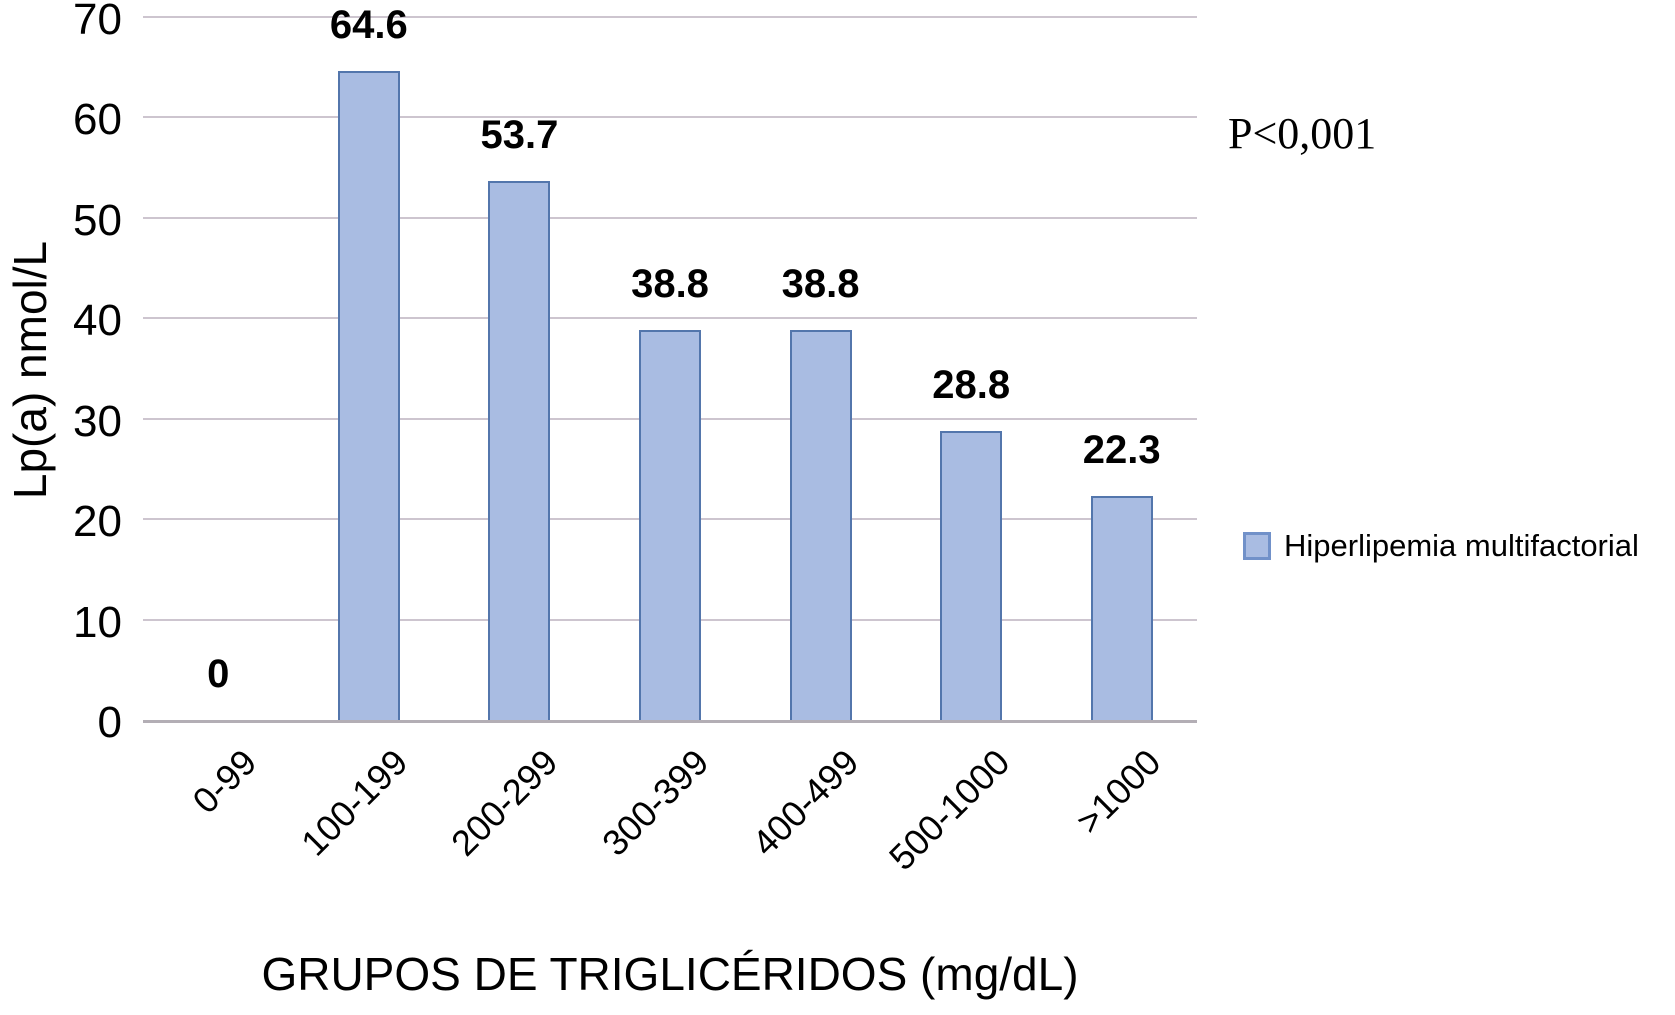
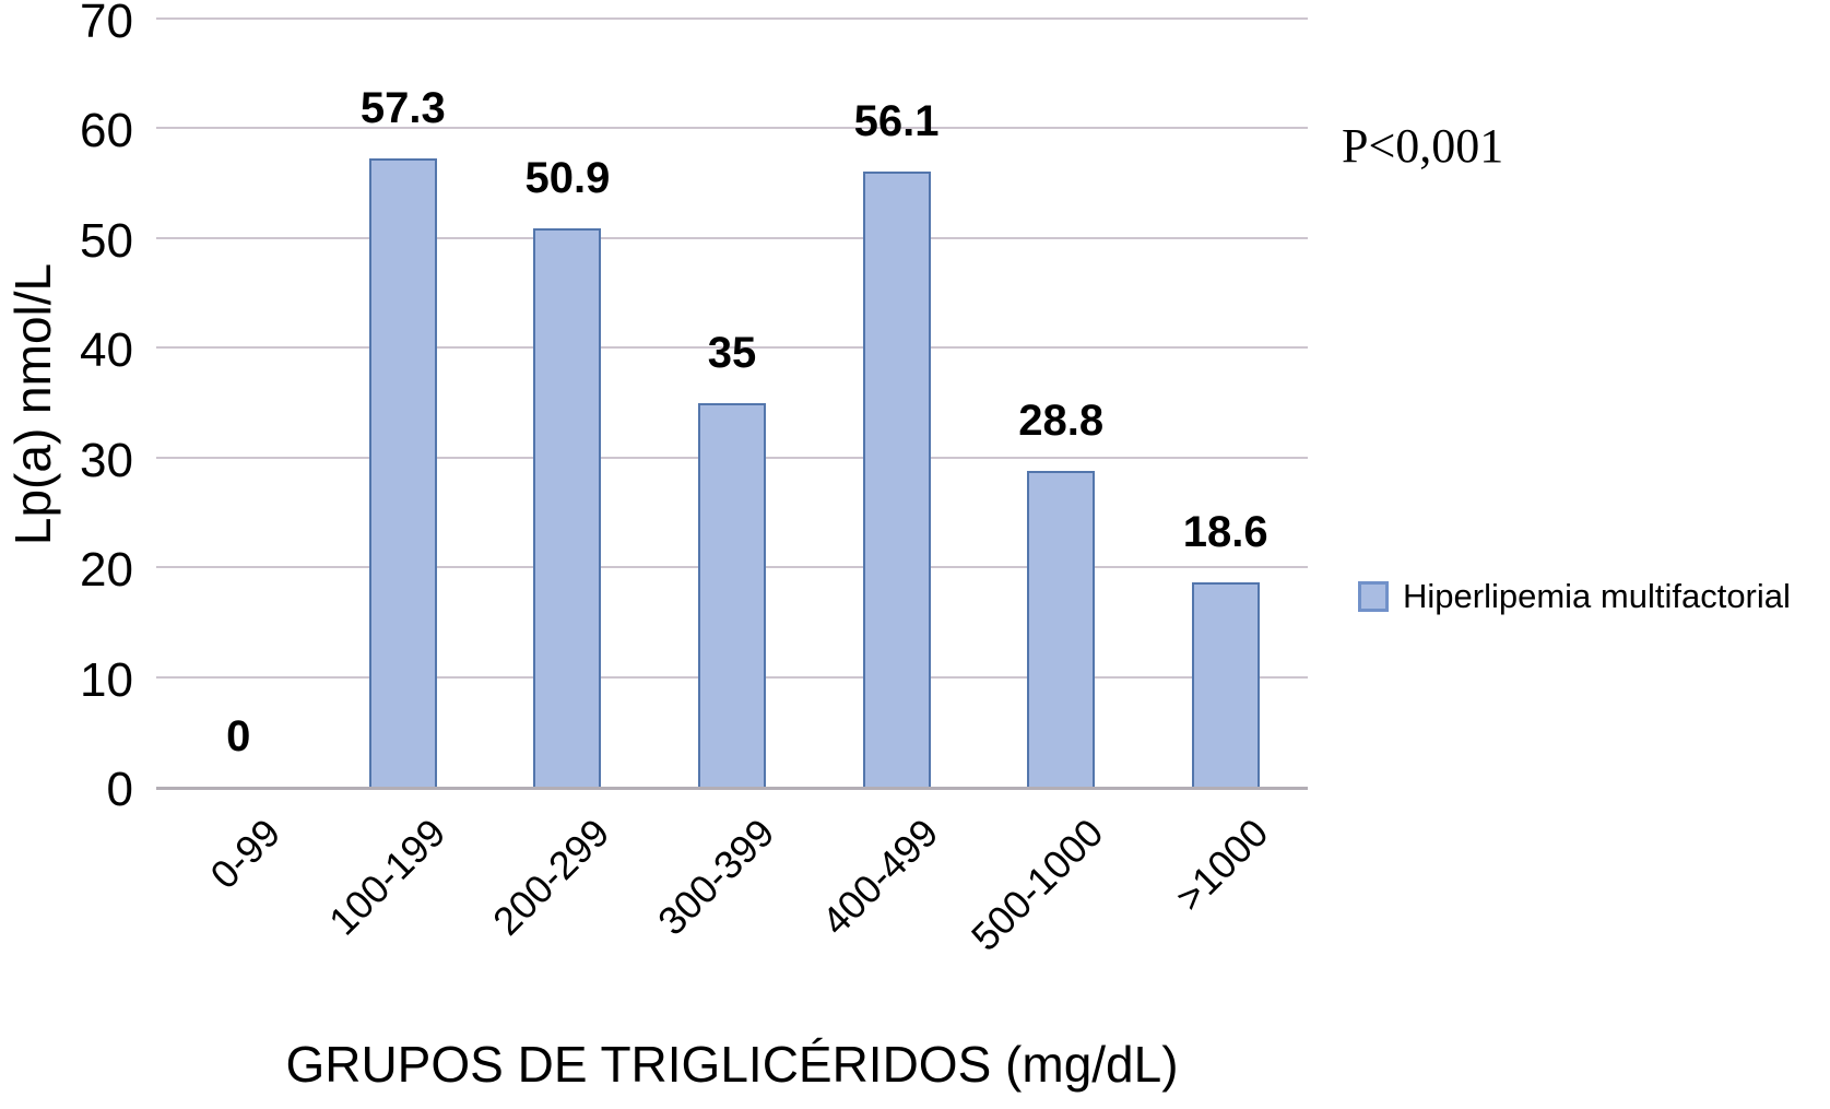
100-199: 64.6 -> 57.3
200-299: 53.7 -> 50.9
300-399: 38.8 -> 35
400-499: 38.8 -> 56.1
>1000: 22.3 -> 18.6
